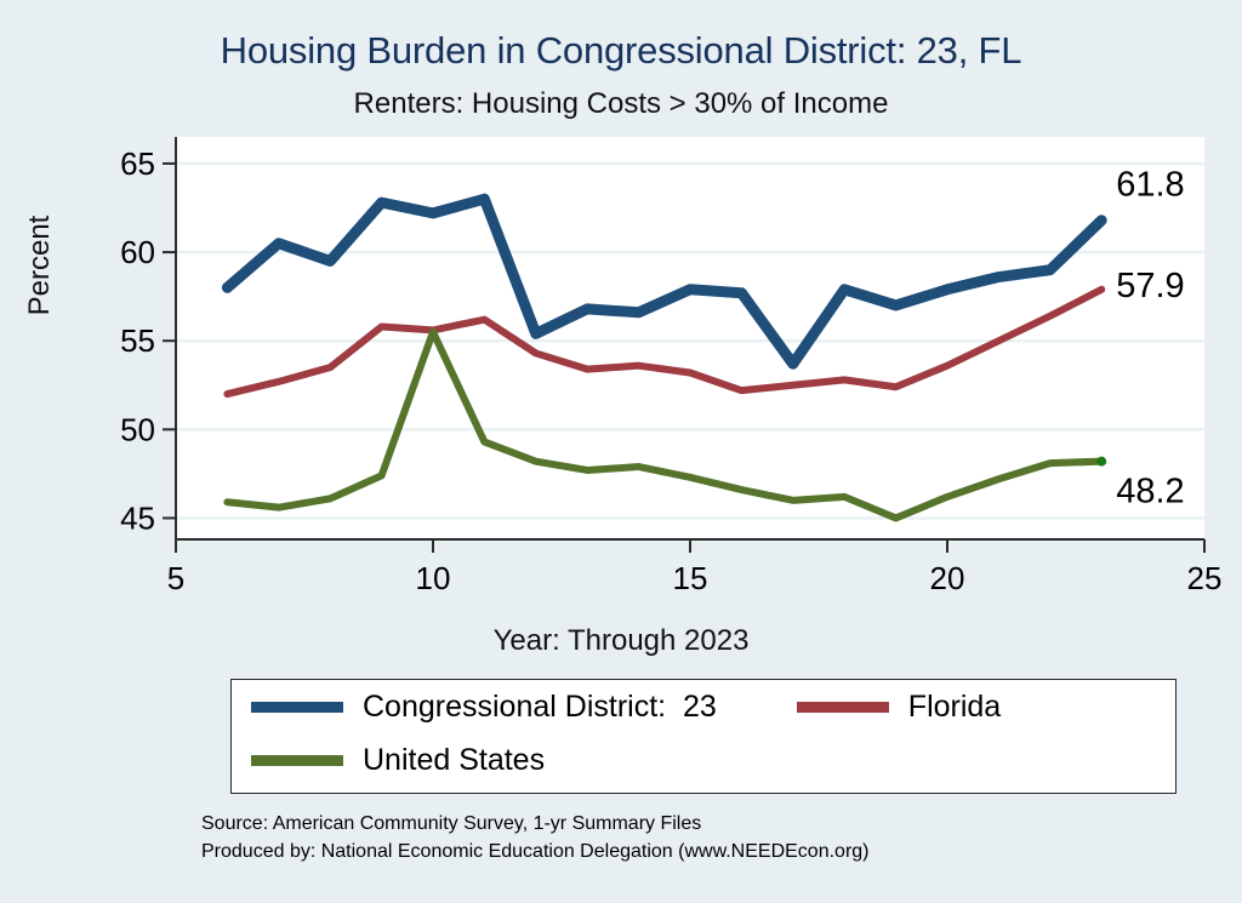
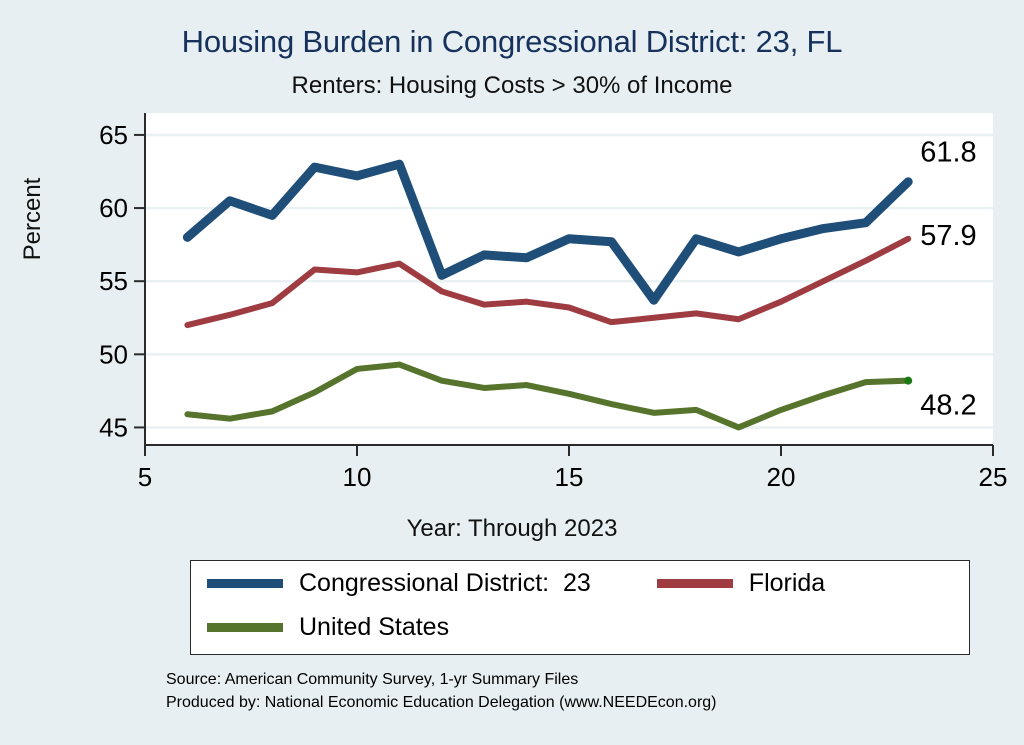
United States/10: 55.5 -> 49.0
